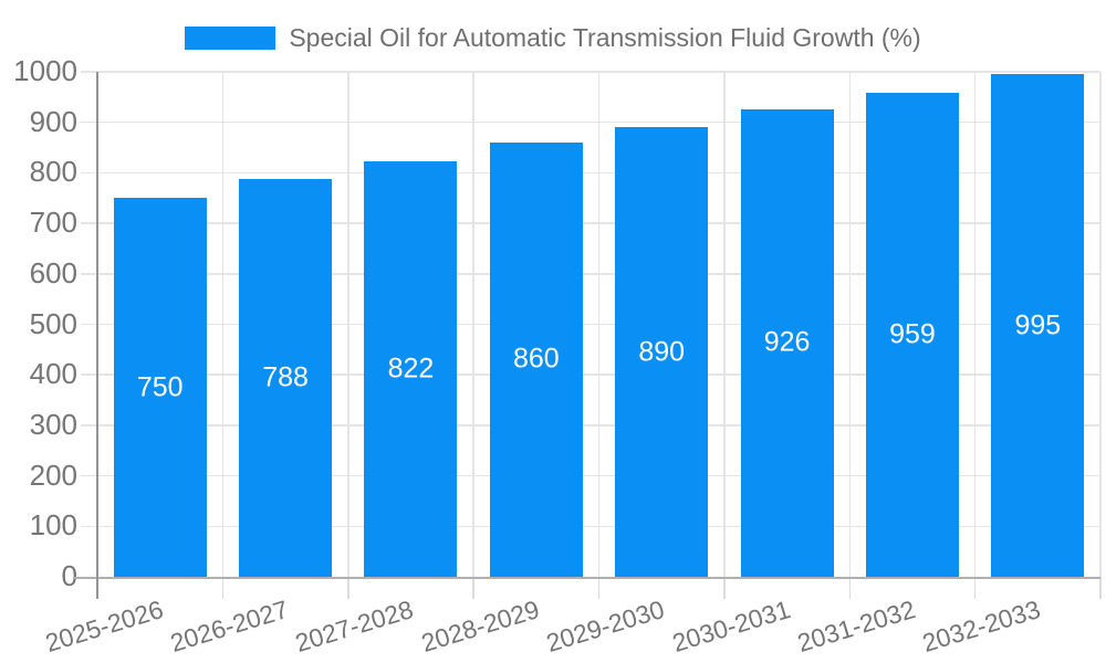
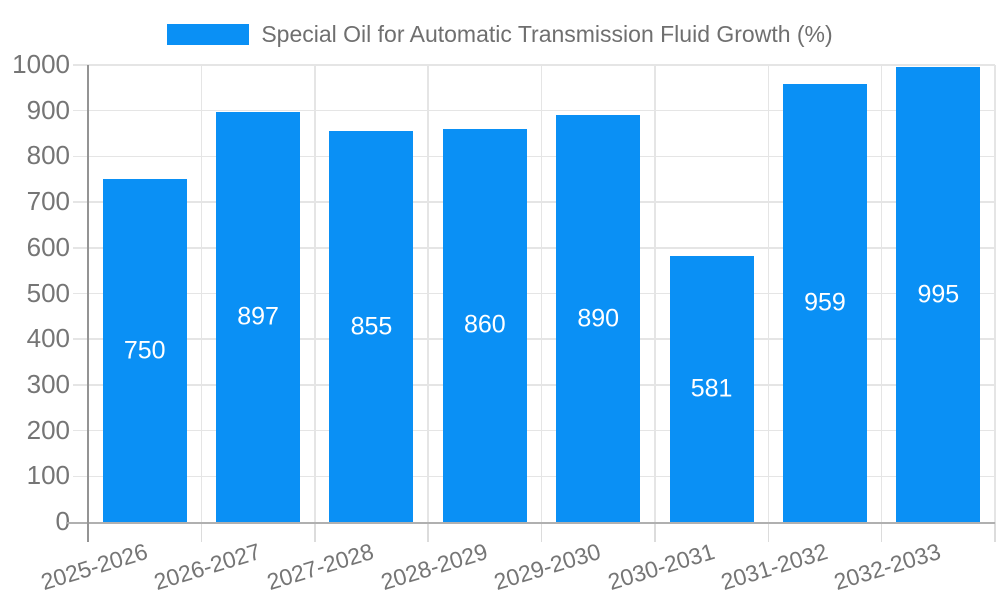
2026-2027: 788 -> 897
2027-2028: 822 -> 855
2030-2031: 926 -> 581
